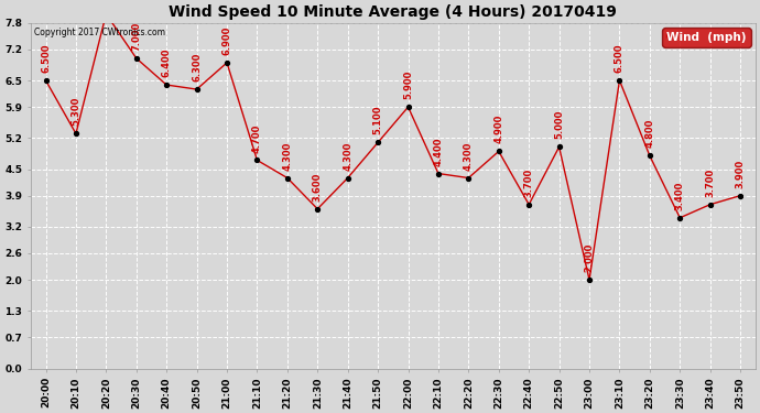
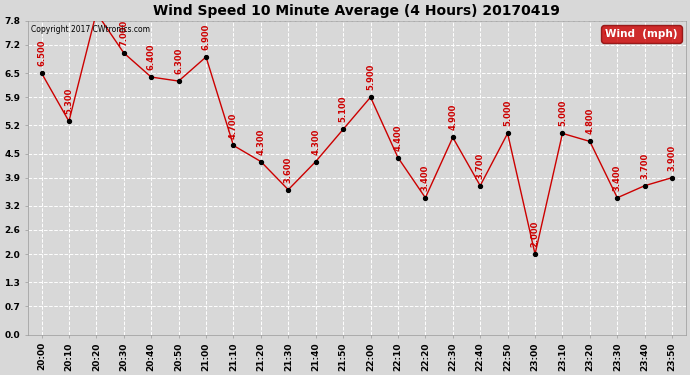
22:20: 4.300 -> 3.400
23:10: 6.500 -> 5.000
